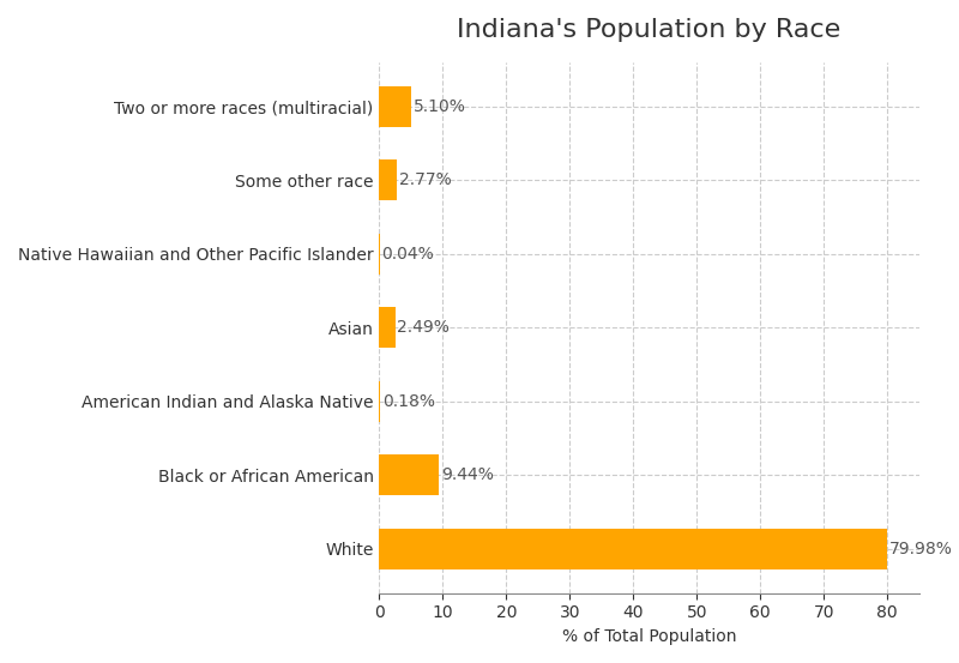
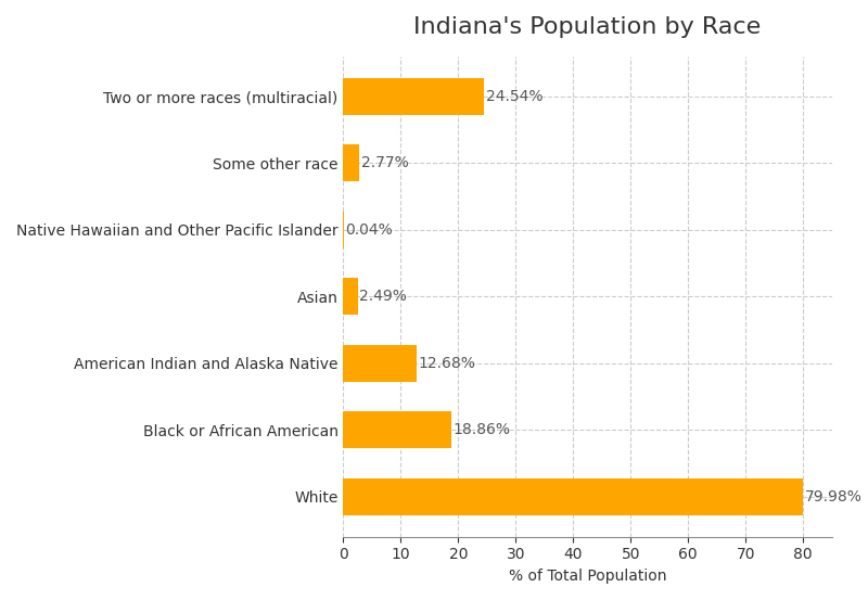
Two or more races (multiracial): 5.10% -> 24.54%
American Indian and Alaska Native: 0.18% -> 12.68%
Black or African American: 9.44% -> 18.86%
